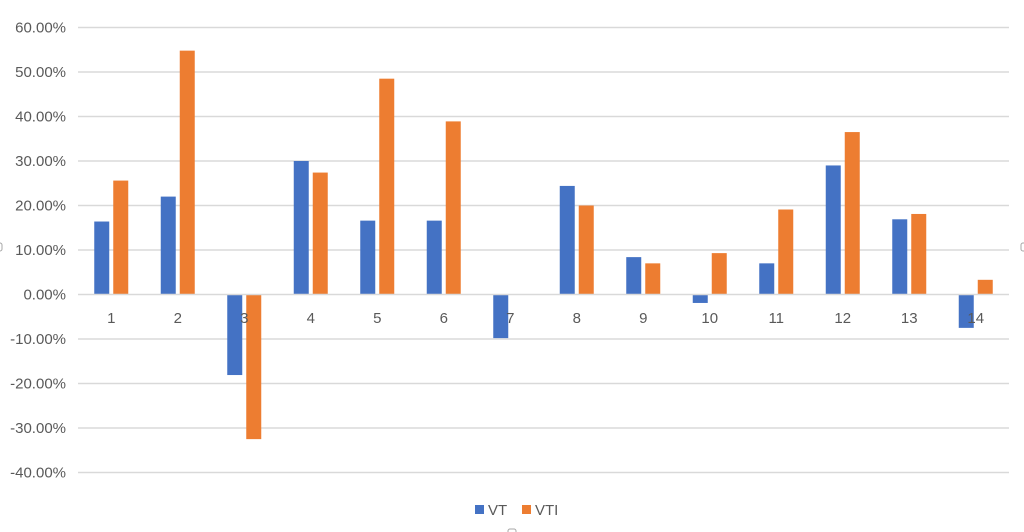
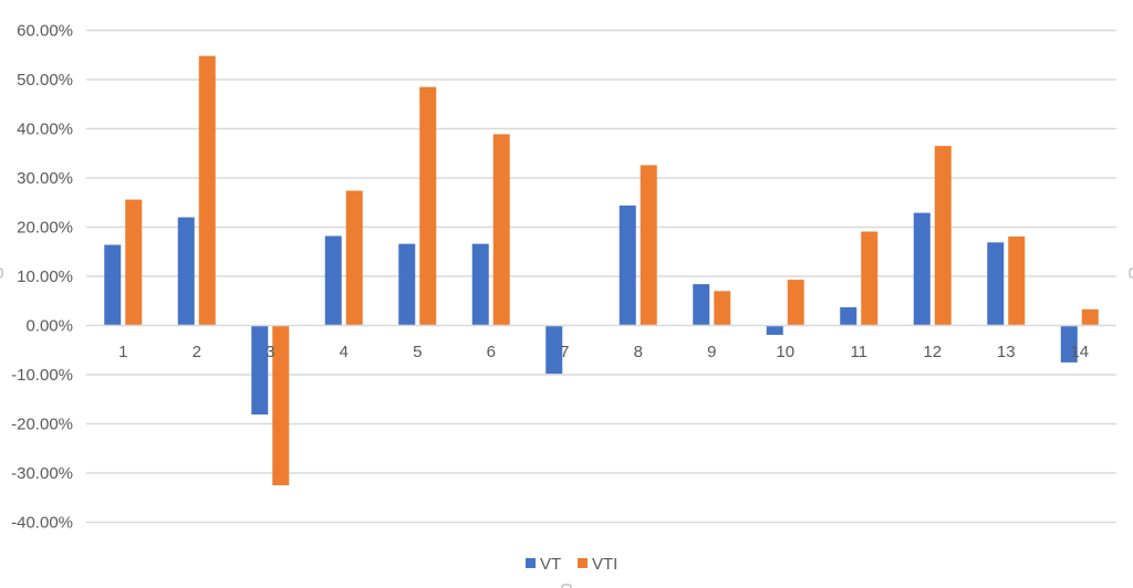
VT/4: 30% -> 18%
VTI/8: 20% -> 33%
VT/11: 7% -> 4%
VT/12: 29% -> 23%
